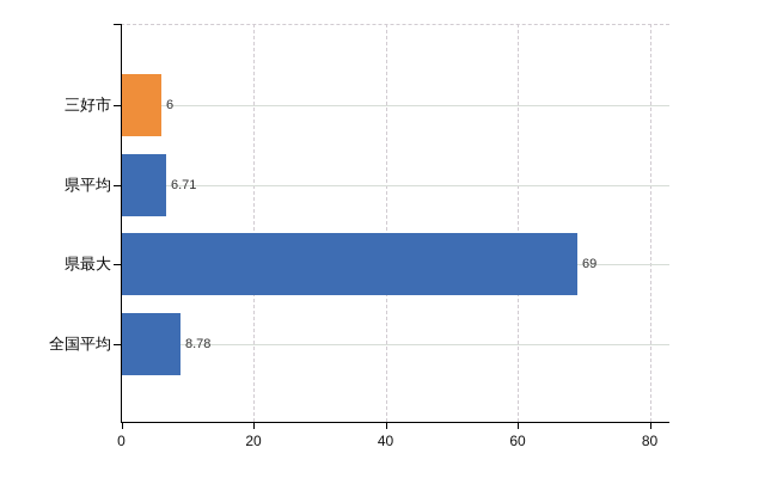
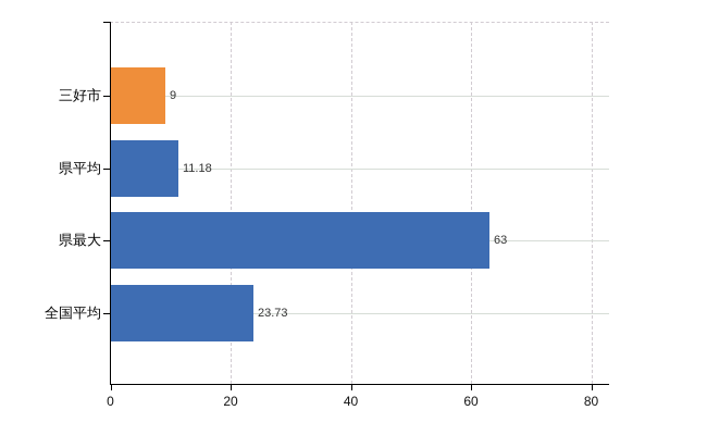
三好市: 6 -> 9
県平均: 6.71 -> 11.18
県最大: 69 -> 63
全国平均: 8.78 -> 23.73
